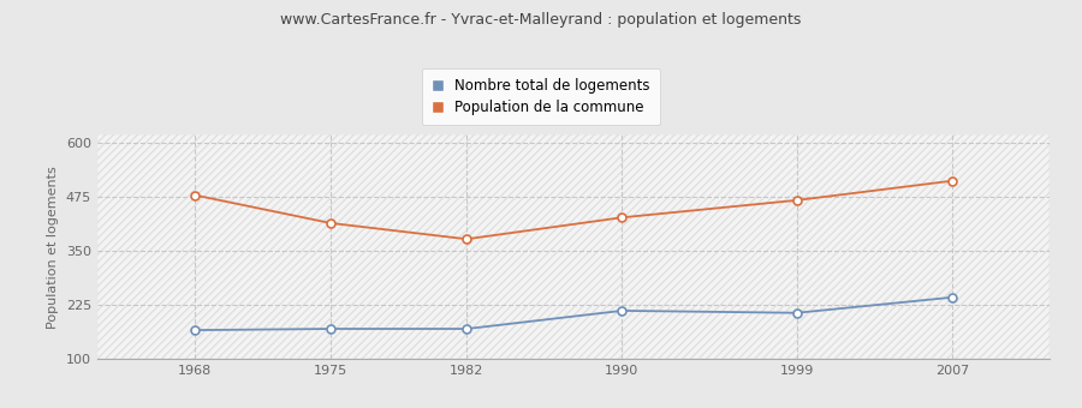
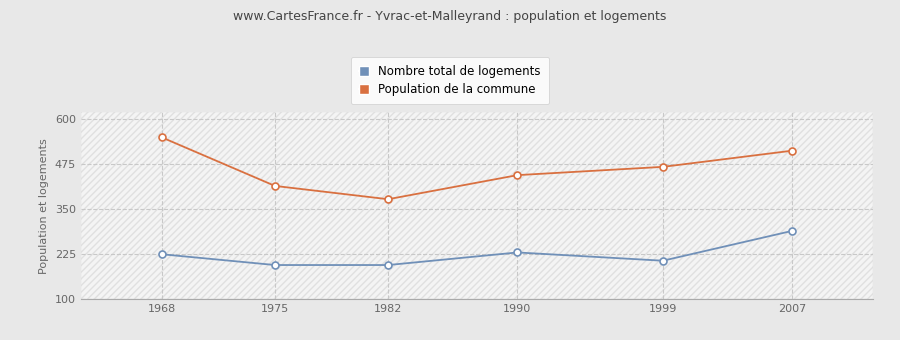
Nombre total de logements/1968: 167 -> 225
Population de la commune/1968: 480 -> 550
Nombre total de logements/1975: 170 -> 195
Nombre total de logements/1982: 170 -> 195
Nombre total de logements/1990: 212 -> 230
Population de la commune/1990: 428 -> 445
Nombre total de logements/2007: 243 -> 290
